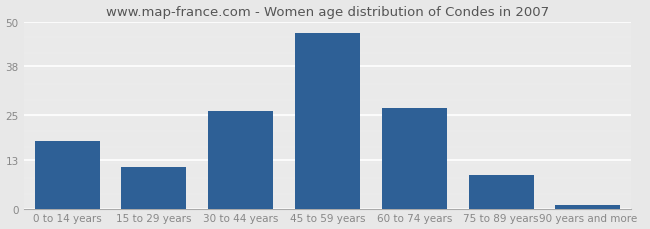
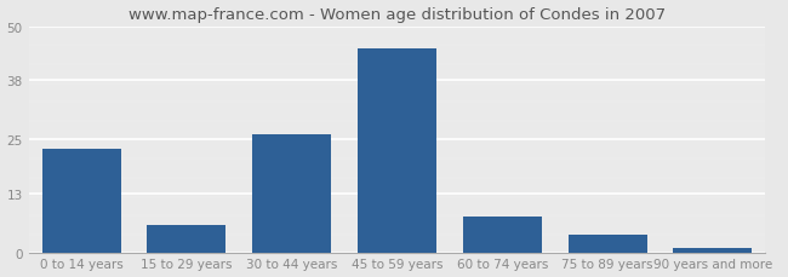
0 to 14 years: 18 -> 23
15 to 29 years: 11 -> 6
45 to 59 years: 47 -> 45
60 to 74 years: 27 -> 8
75 to 89 years: 9 -> 4
